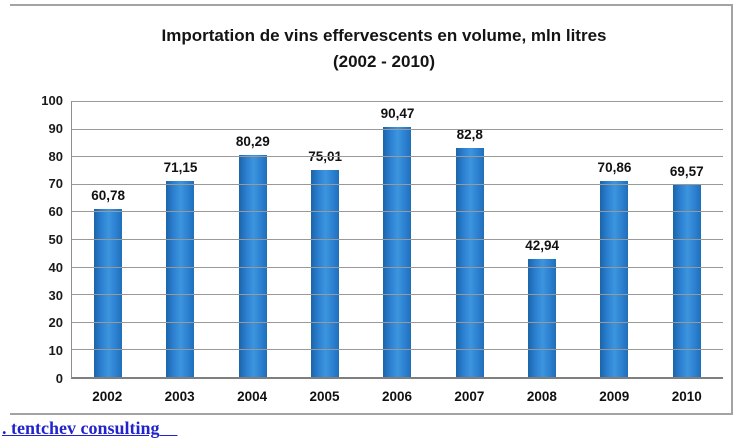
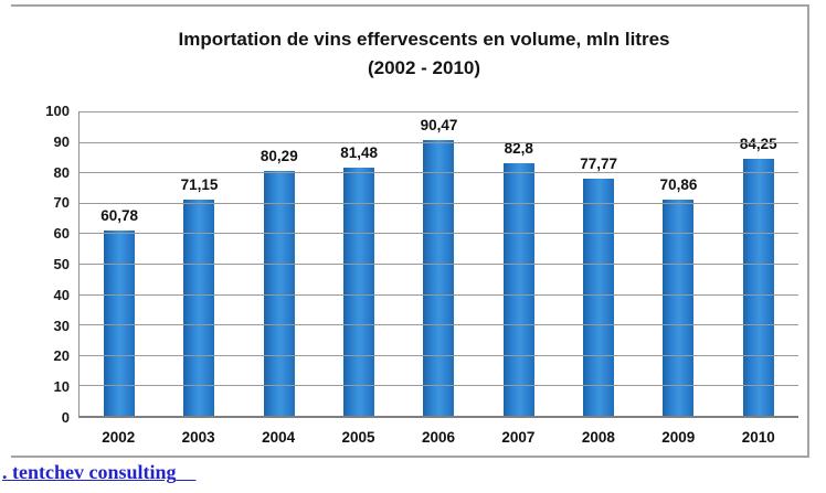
2005: 75,01 -> 81,48
2008: 42,94 -> 77,77
2010: 69,57 -> 84,25
